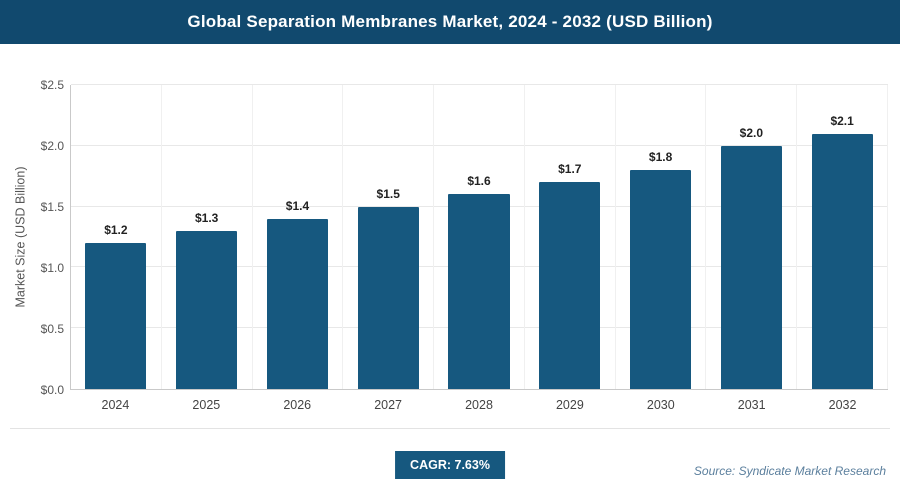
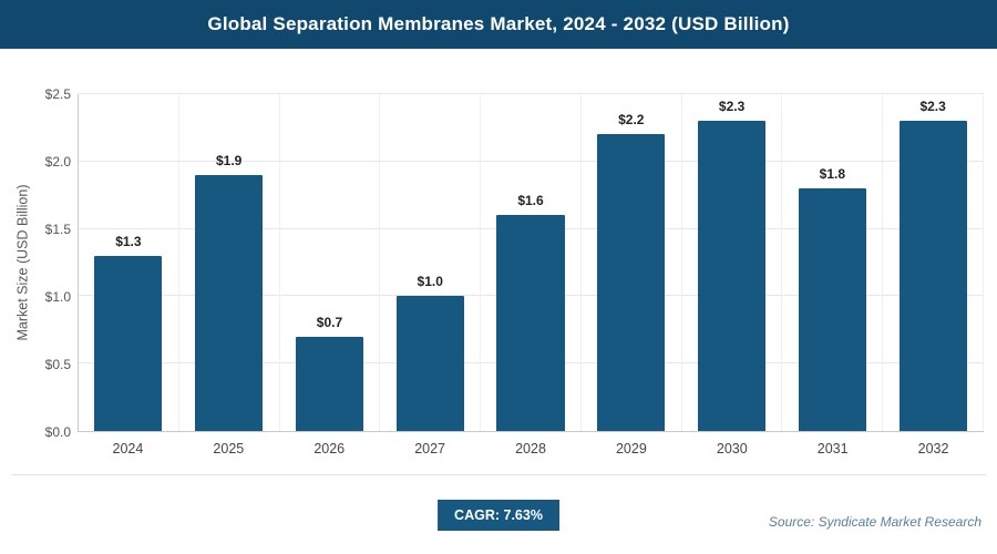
2024: $1.2 -> $1.3
2025: $1.3 -> $1.9
2026: $1.4 -> $0.7
2027: $1.5 -> $1.0
2029: $1.7 -> $2.2
2030: $1.8 -> $2.3
2031: $2.0 -> $1.8
2032: $2.1 -> $2.3
